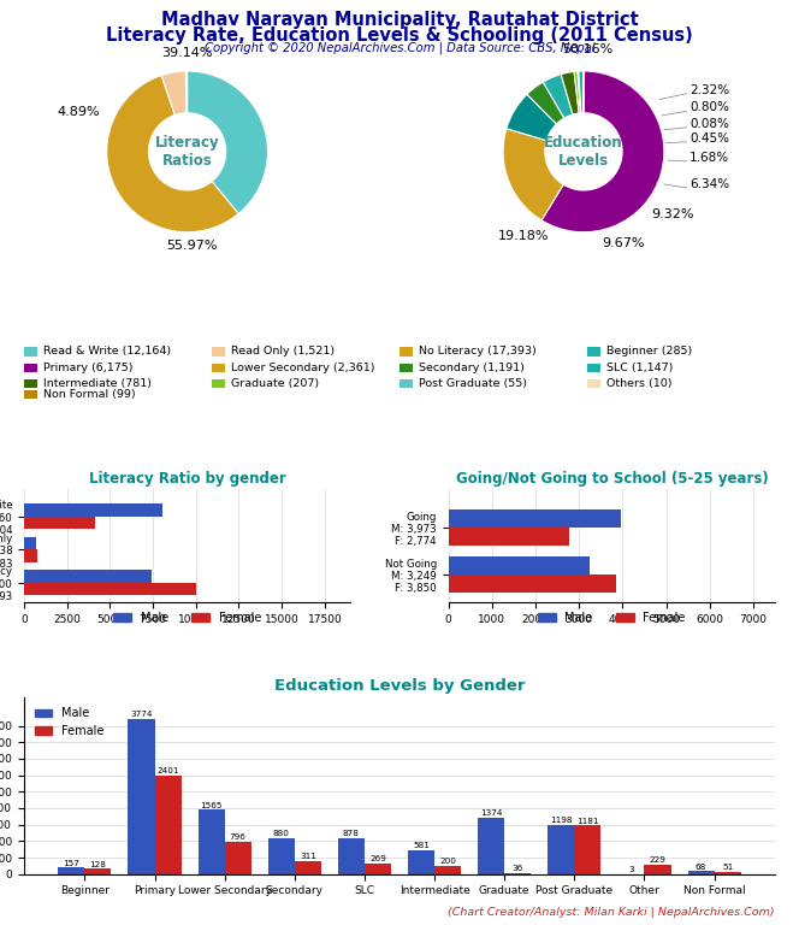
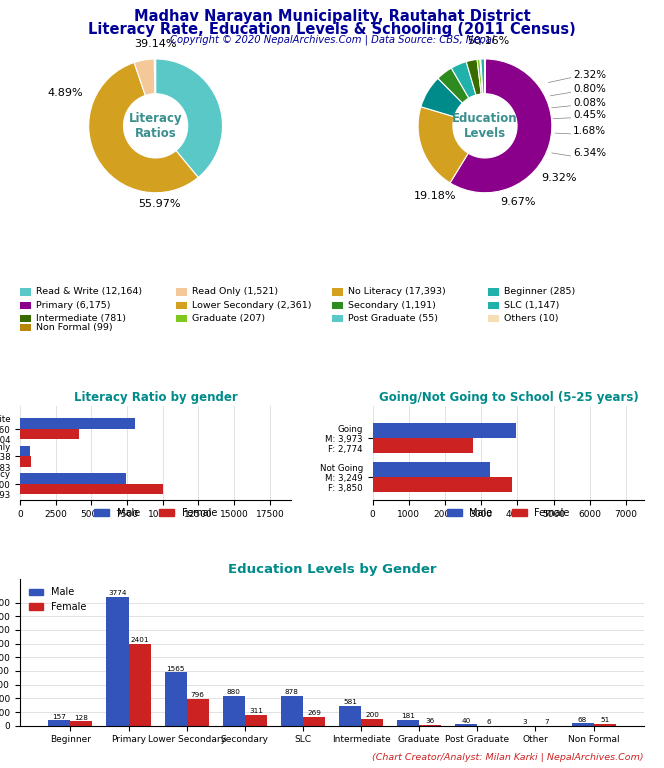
Education Levels by Gender/Male/Graduate: 1374 -> 181
Education Levels by Gender/Male/Post Graduate: 1198 -> 40
Education Levels by Gender/Female/Post Graduate: 1181 -> 6
Education Levels by Gender/Female/Other: 229 -> 7
